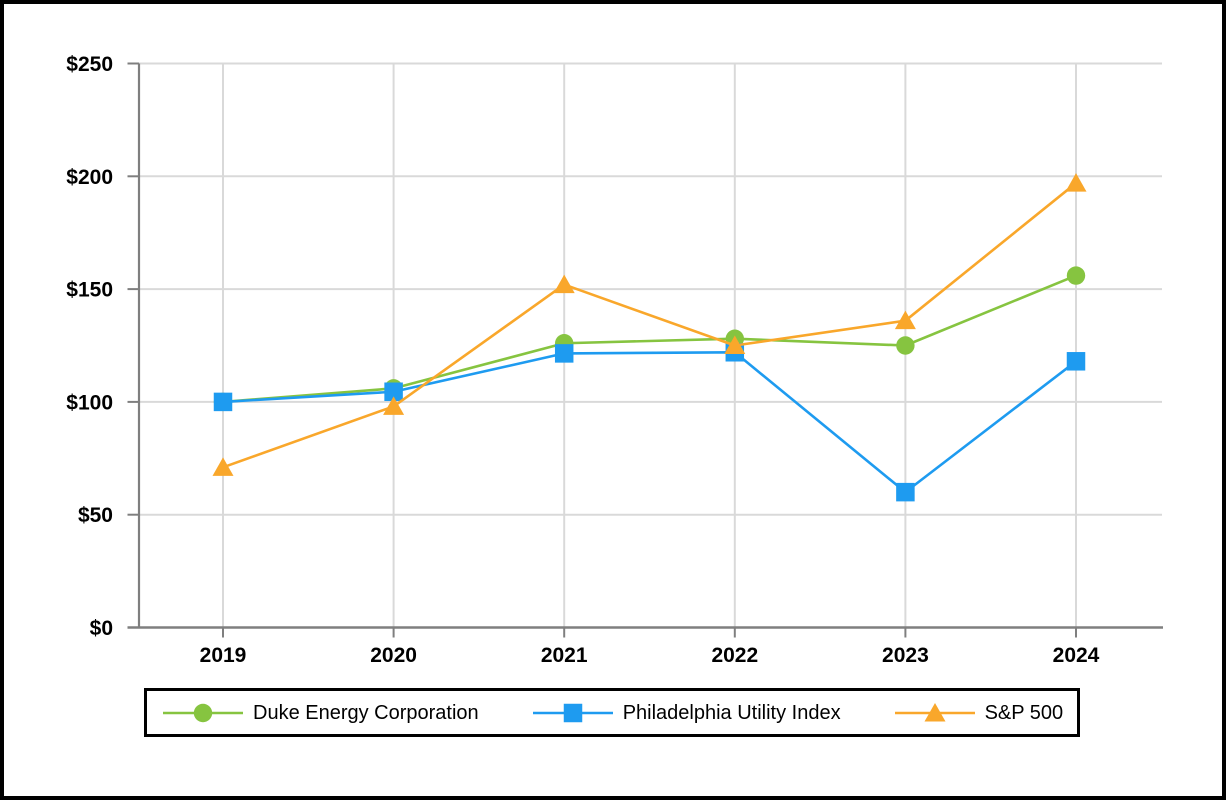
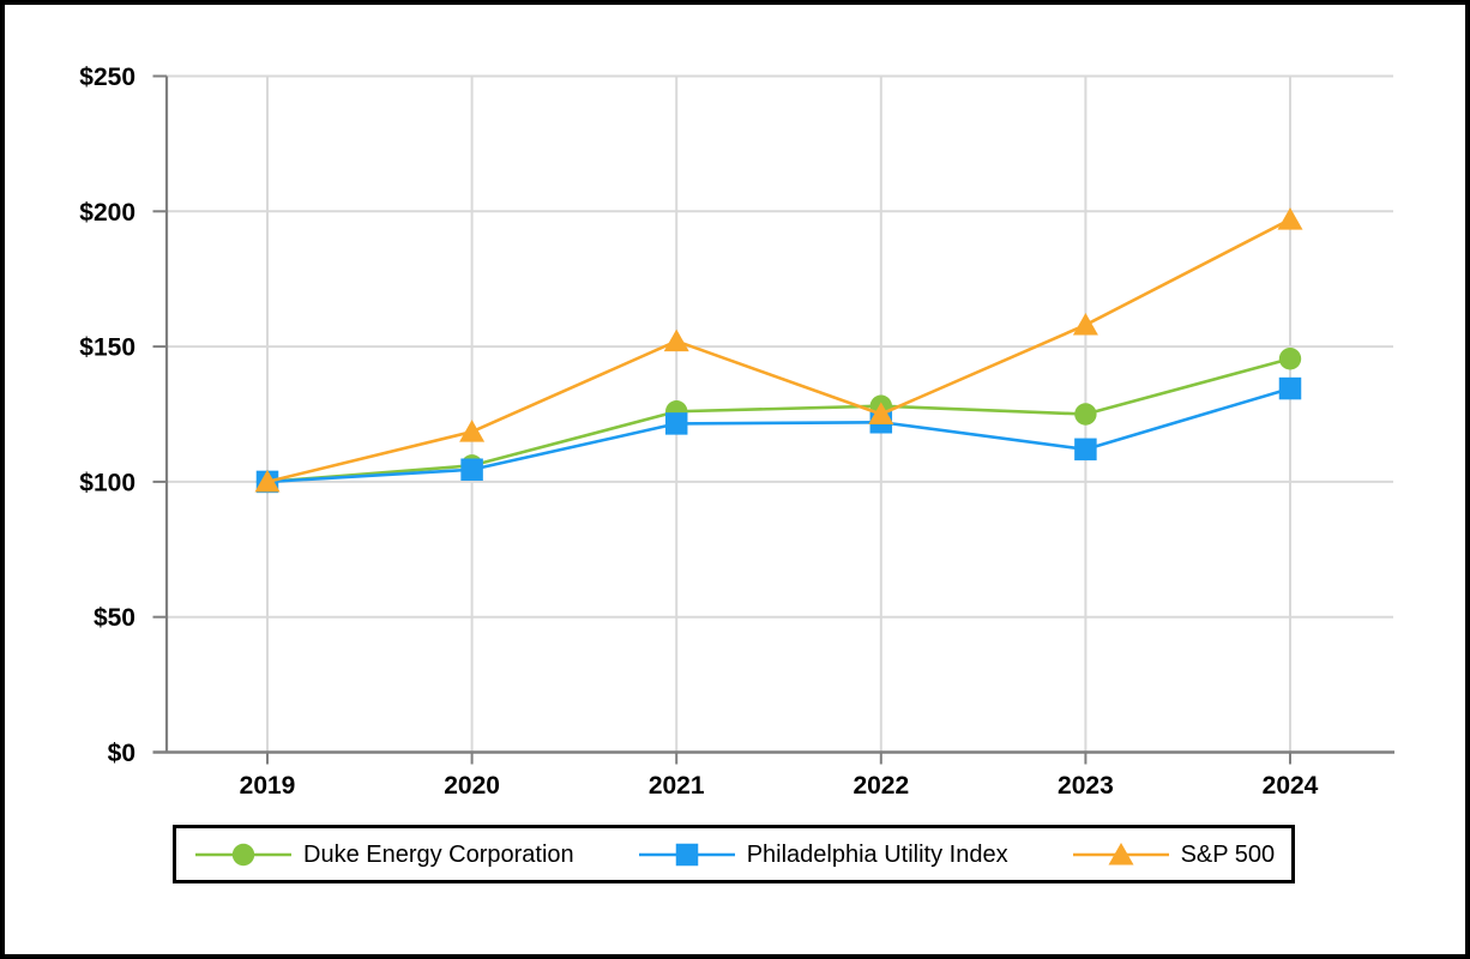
S&P 500/2019: $71 -> $100
S&P 500/2020: $98 -> $118
Philadelphia Utility Index/2023: $60 -> $112
S&P 500/2023: $136 -> $158
Duke Energy Corporation/2024: $156 -> $146
Philadelphia Utility Index/2024: $118 -> $134
